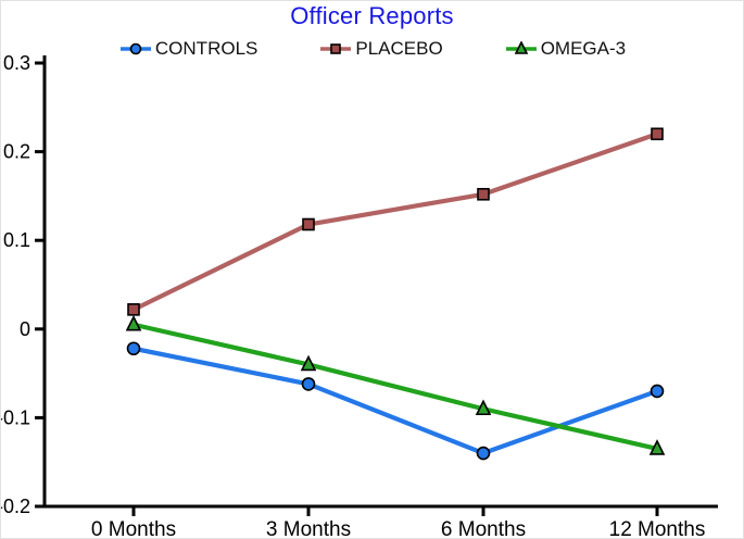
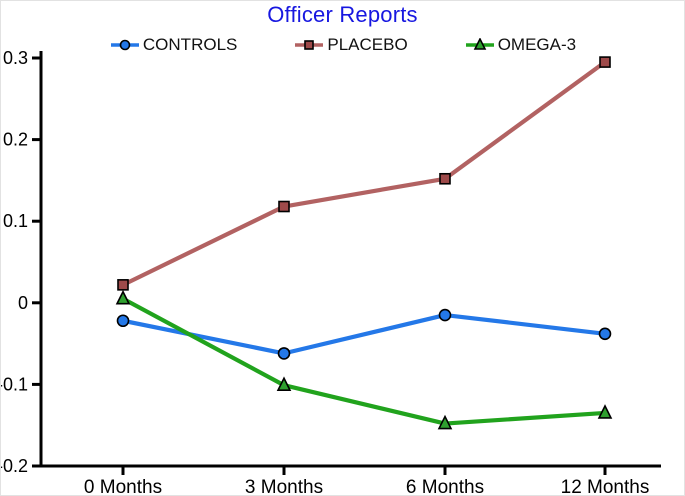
OMEGA-3/3 Months: -0.04 -> -0.10
CONTROLS/6 Months: -0.14 -> -0.01
OMEGA-3/6 Months: -0.09 -> -0.15
CONTROLS/12 Months: -0.07 -> -0.04
PLACEBO/12 Months: 0.22 -> 0.29
